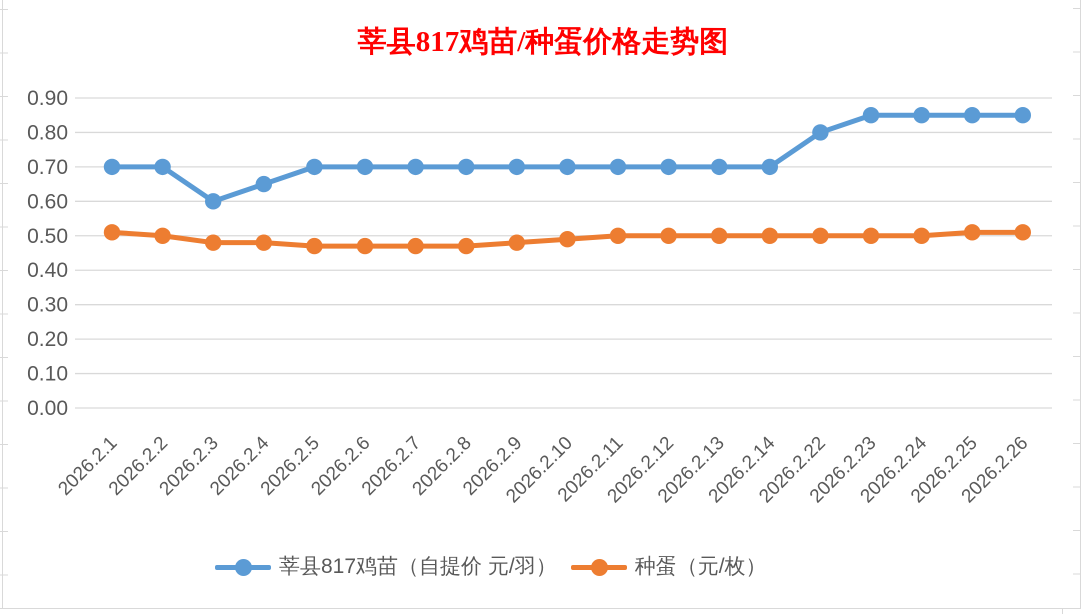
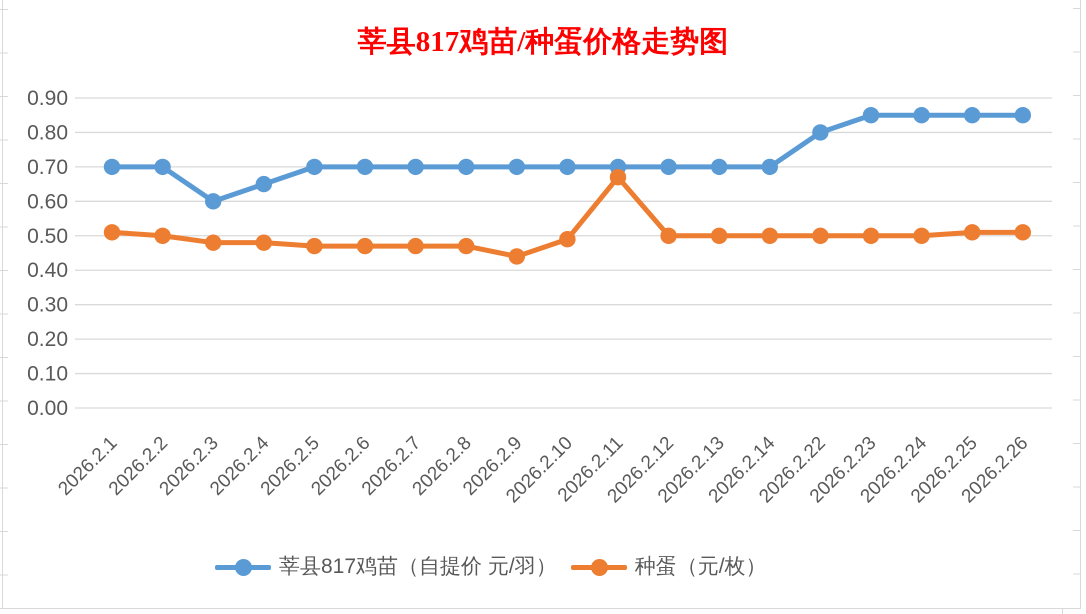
种蛋（元/枚）/2026.2.9: 0.48 -> 0.44
种蛋（元/枚）/2026.2.11: 0.50 -> 0.67
